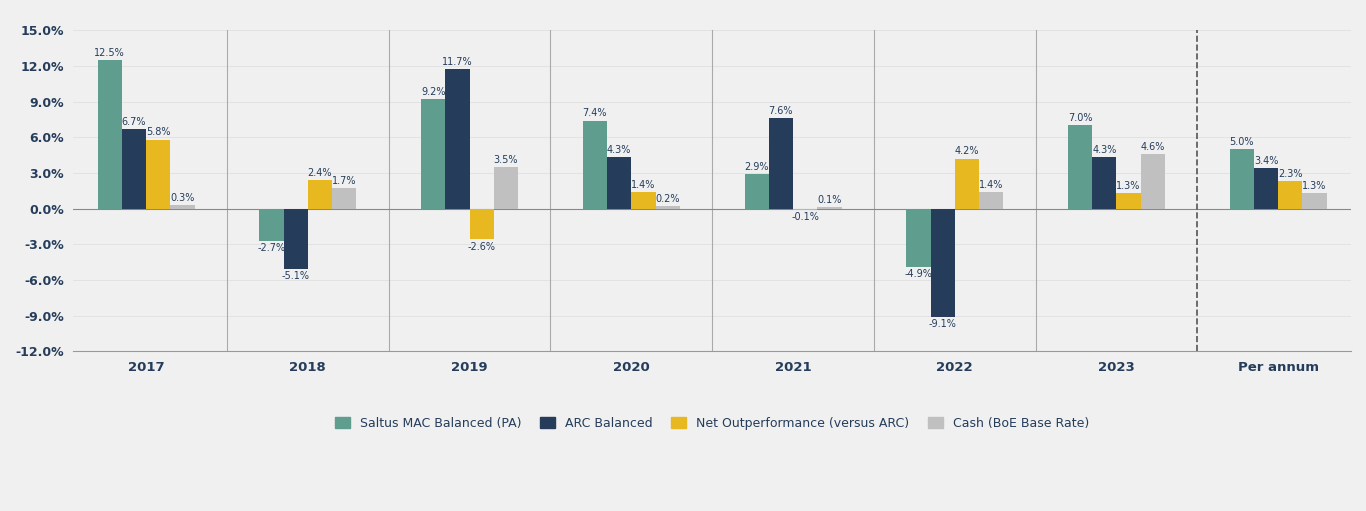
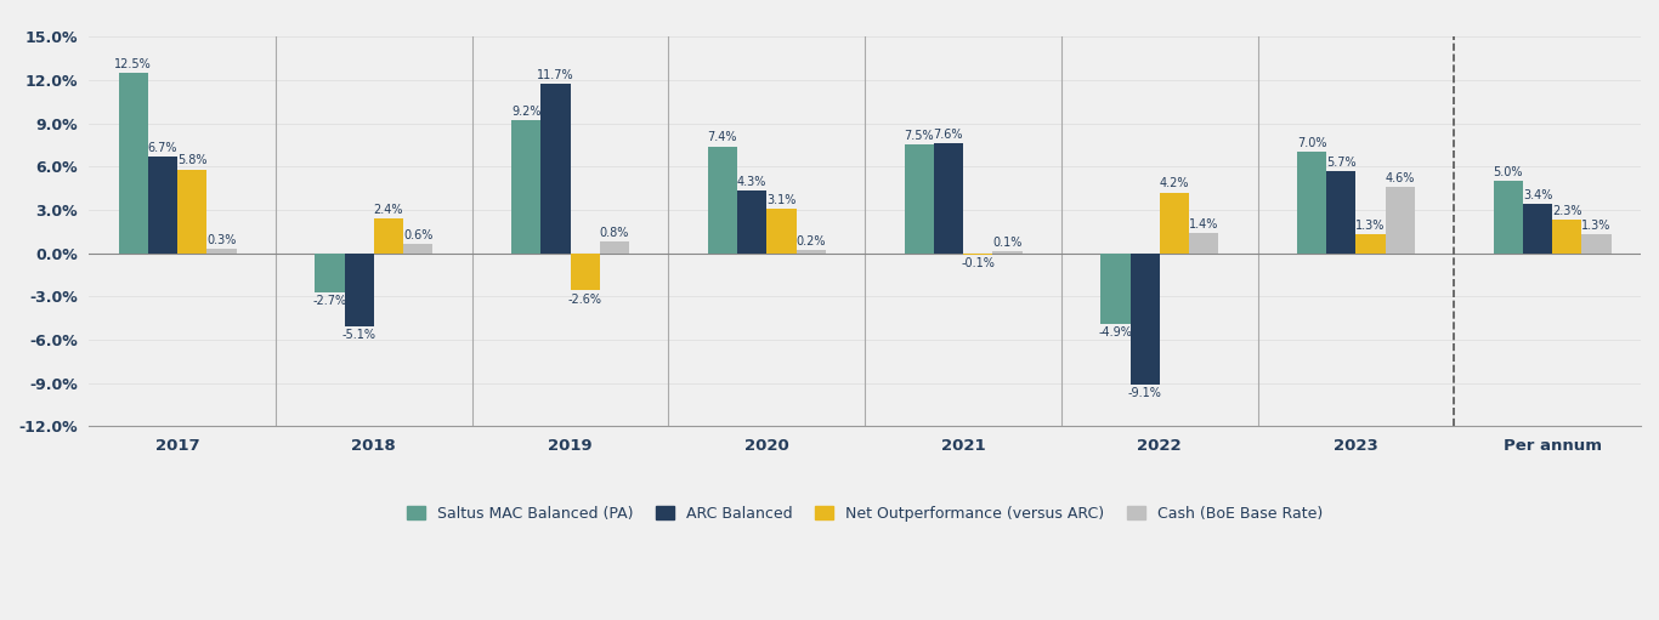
Cash (BoE Base Rate)/2018: 1.7% -> 0.6%
Cash (BoE Base Rate)/2019: 3.5% -> 0.8%
Net Outperformance (versus ARC)/2020: 1.4% -> 3.1%
Saltus MAC Balanced (PA)/2021: 2.9% -> 7.5%
ARC Balanced/2023: 4.3% -> 5.7%
